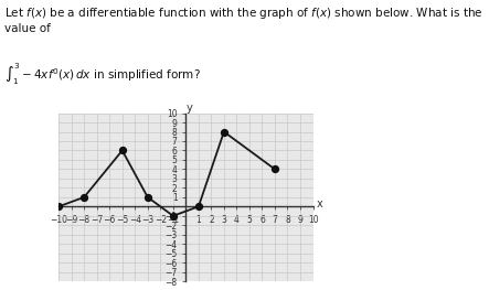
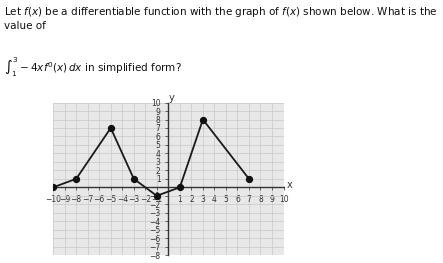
−5: 6 -> 7
7: 4 -> 1
